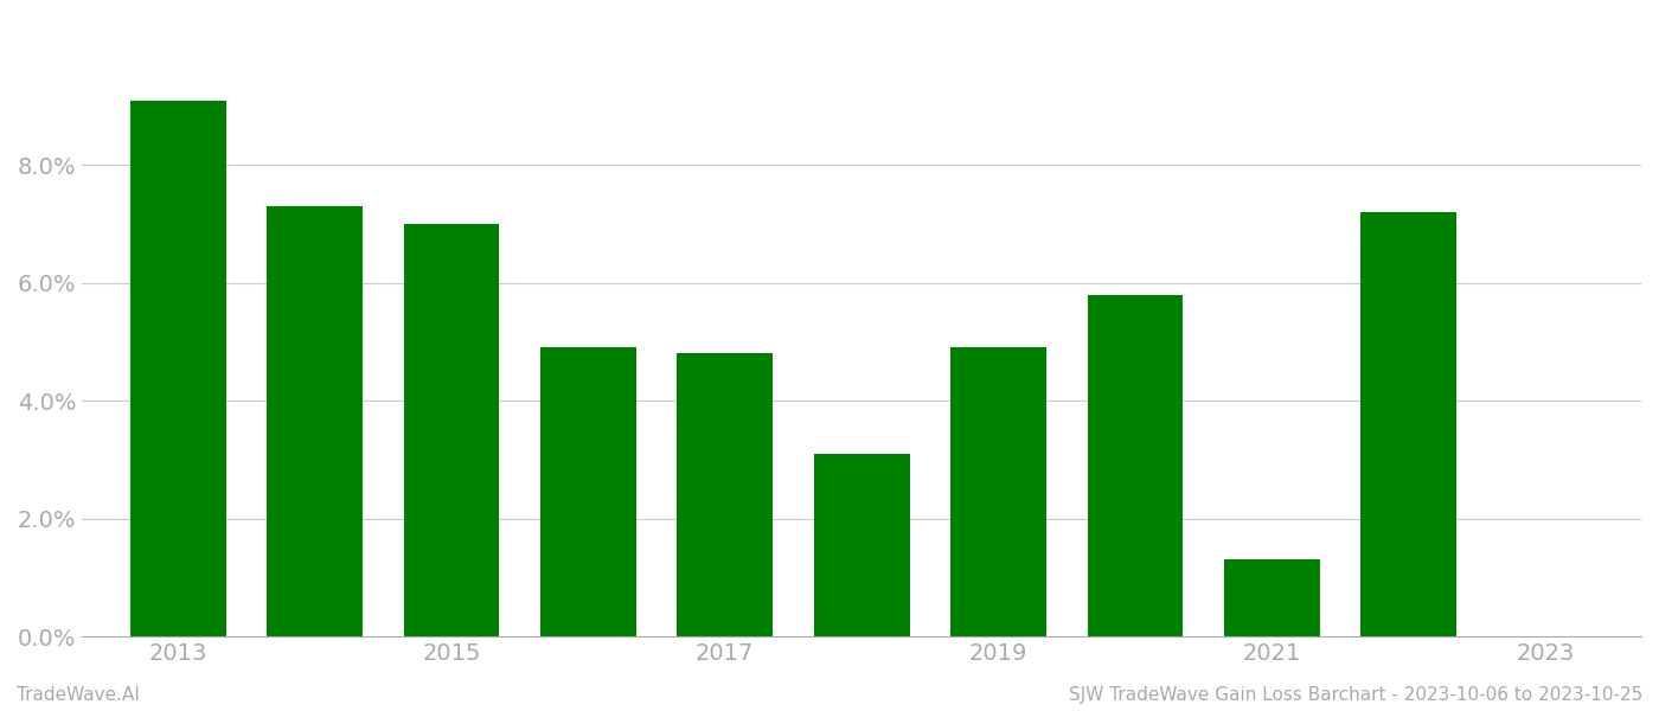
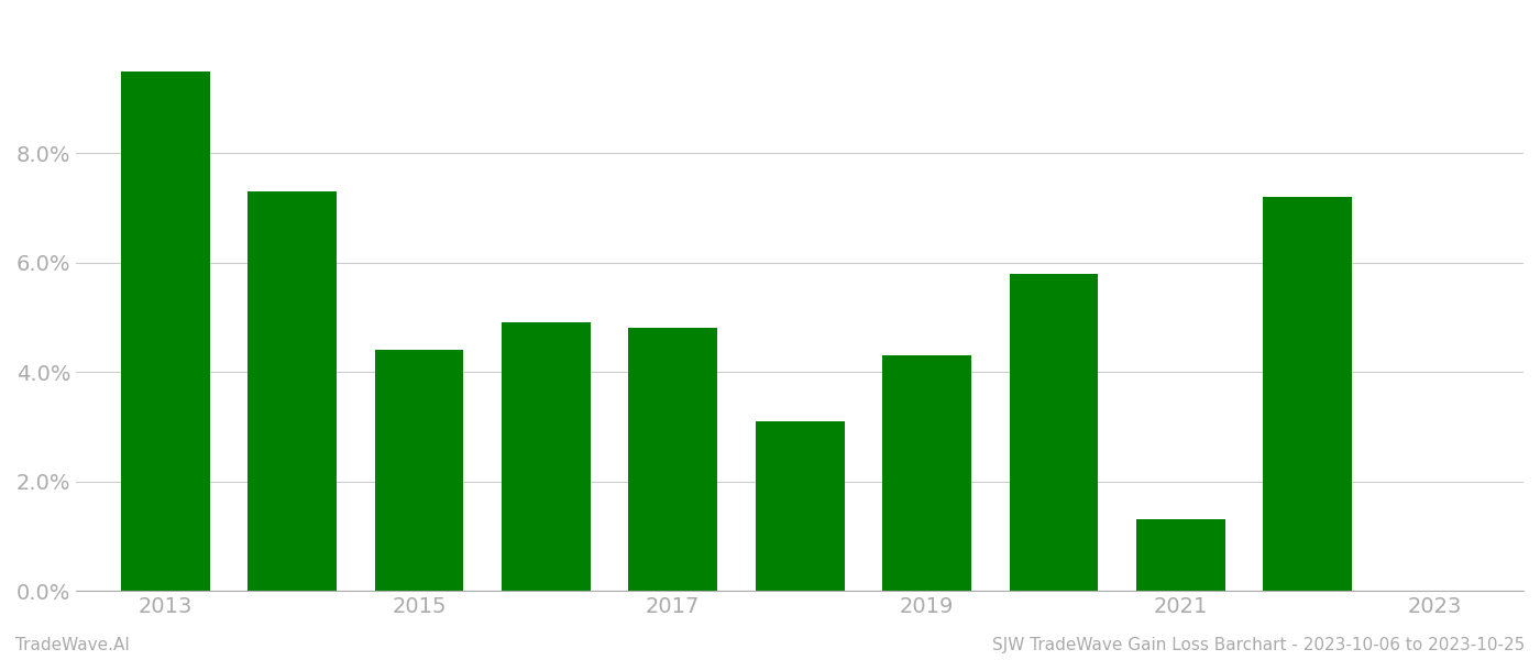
2013: 9.1% -> 9.5%
2015: 7.0% -> 4.4%
2019: 4.9% -> 4.3%
